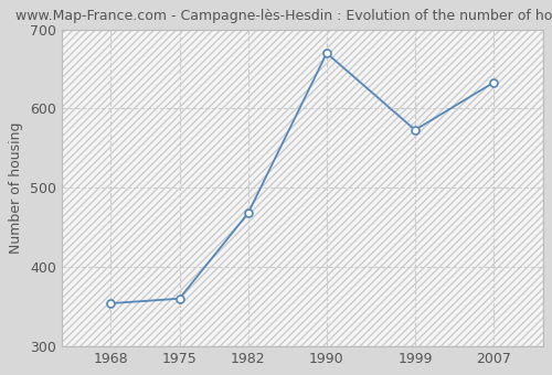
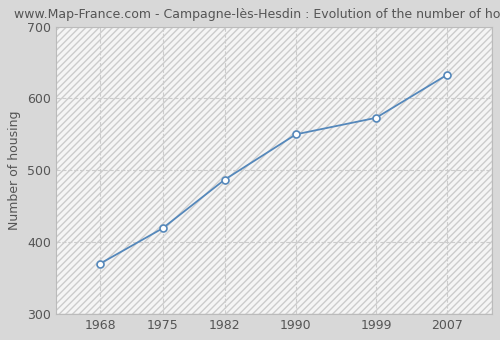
1968: 354 -> 370
1975: 360 -> 419
1982: 468 -> 487
1990: 670 -> 550
